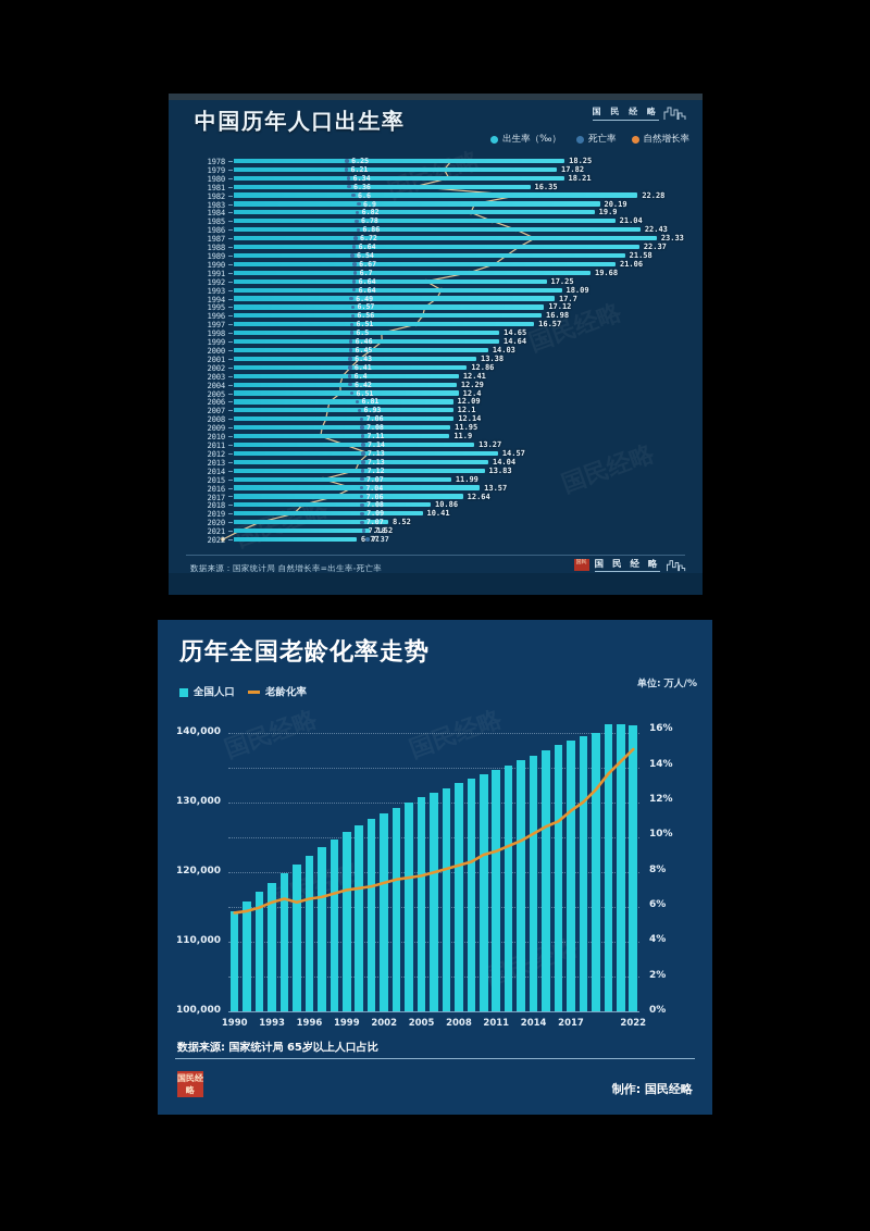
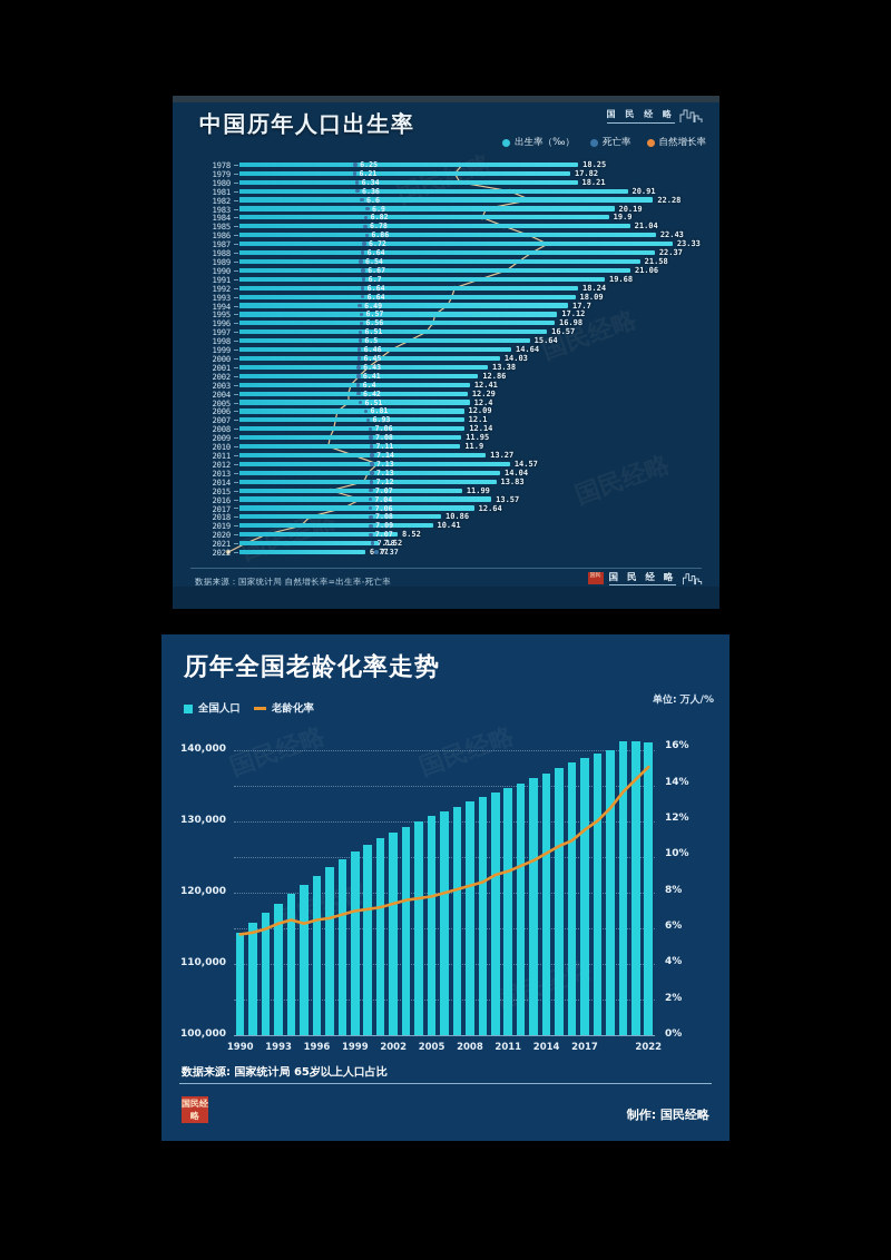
中国历年人口出生率/出生率（‰）/1981: 16.35 -> 20.91
中国历年人口出生率/出生率（‰）/1992: 17.25 -> 18.24
中国历年人口出生率/出生率（‰）/1998: 14.65 -> 15.64
